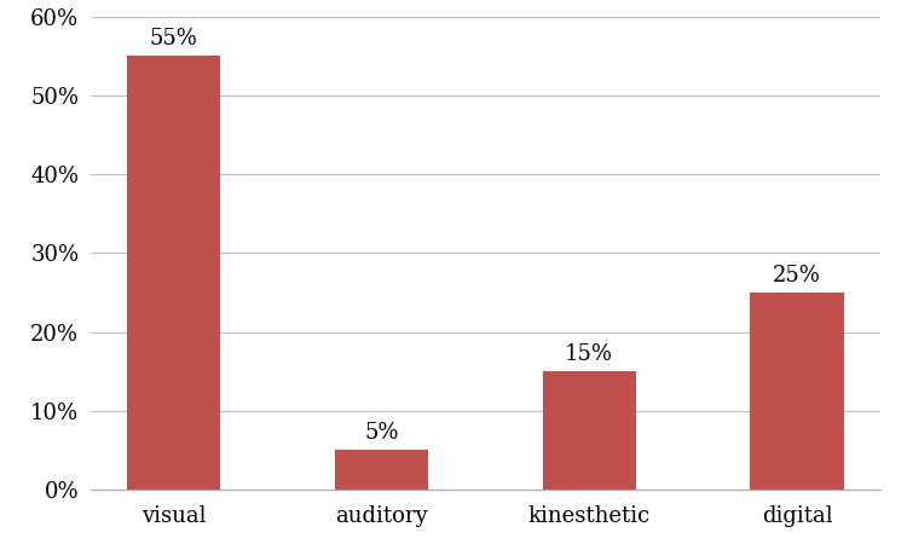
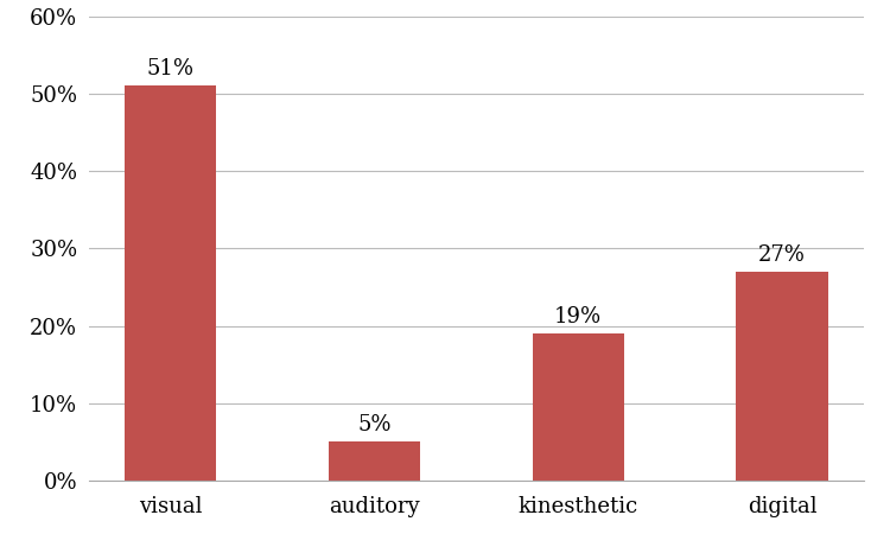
visual: 55% -> 51%
kinesthetic: 15% -> 19%
digital: 25% -> 27%
